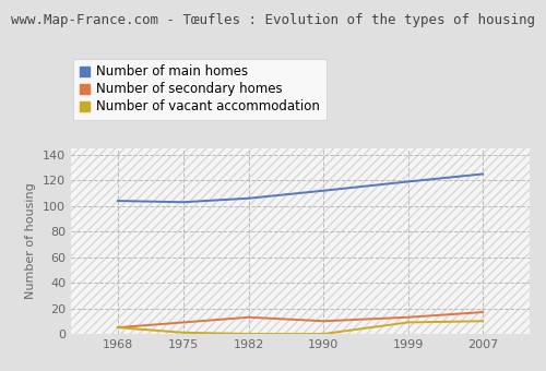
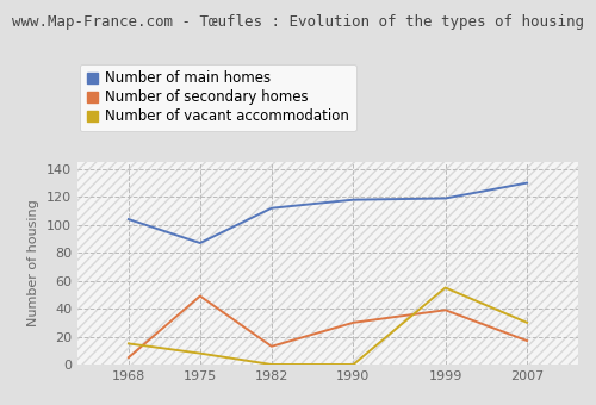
Number of vacant accommodation/1968: 5 -> 15
Number of main homes/1975: 103 -> 87
Number of secondary homes/1975: 9 -> 49
Number of vacant accommodation/1975: 1 -> 8
Number of main homes/1982: 106 -> 112
Number of main homes/1990: 112 -> 118
Number of secondary homes/1990: 10 -> 30
Number of secondary homes/1999: 13 -> 39
Number of vacant accommodation/1999: 9 -> 55
Number of main homes/2007: 125 -> 130
Number of vacant accommodation/2007: 10 -> 30
